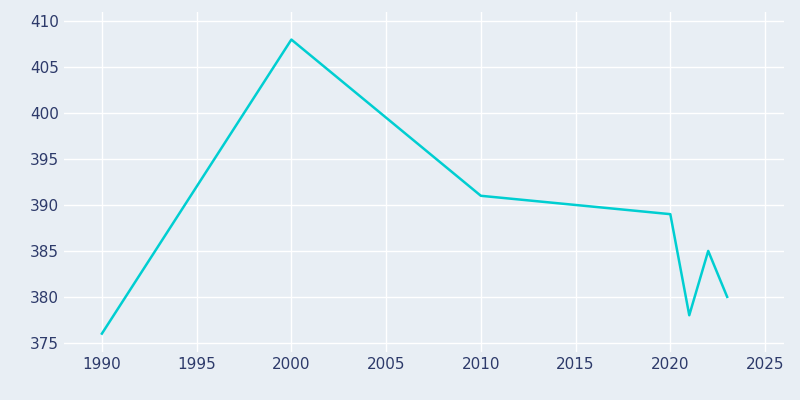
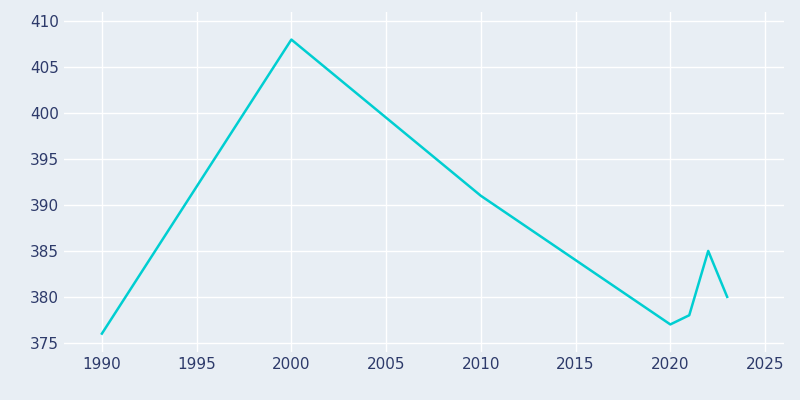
2020: 389 -> 377
